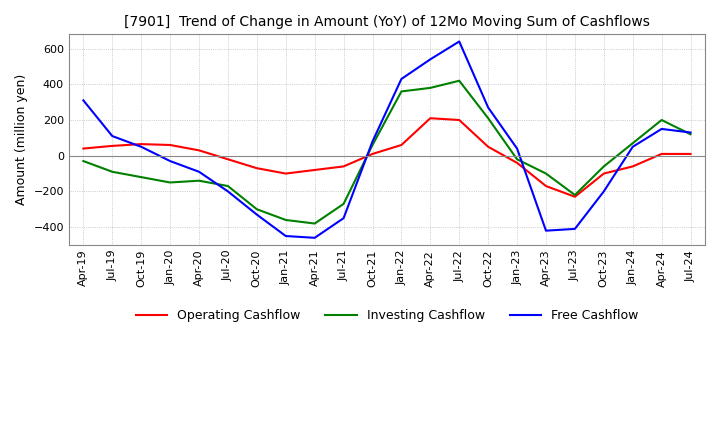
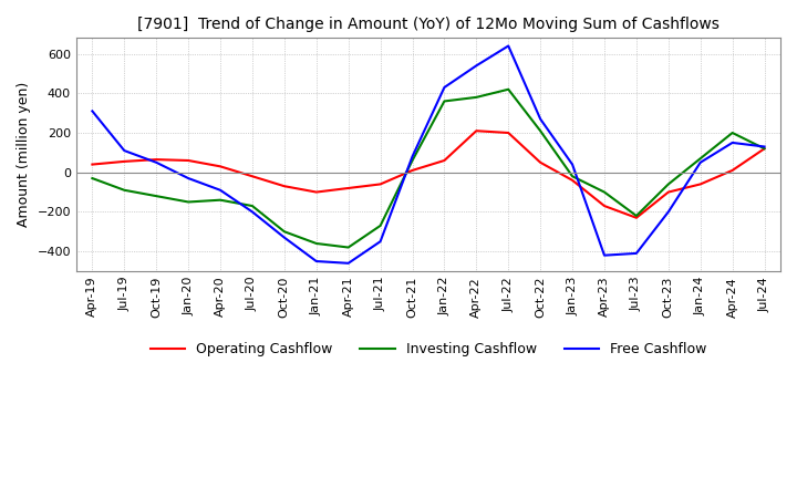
Operating Cashflow/Jul-24: 10 -> 120
